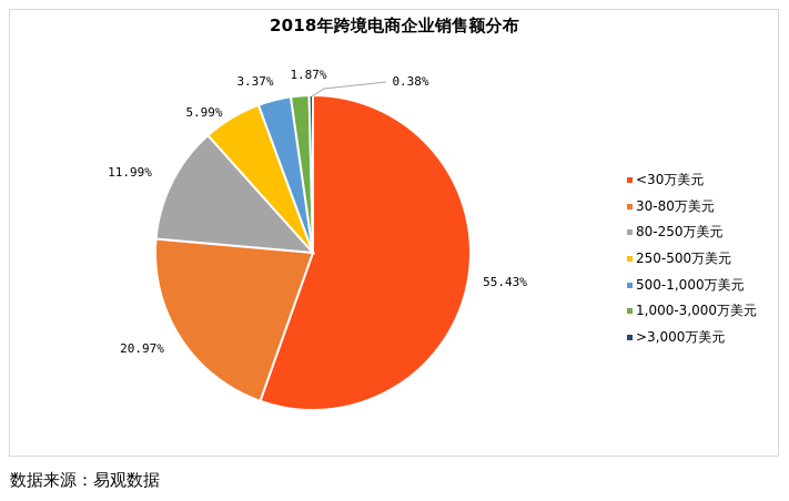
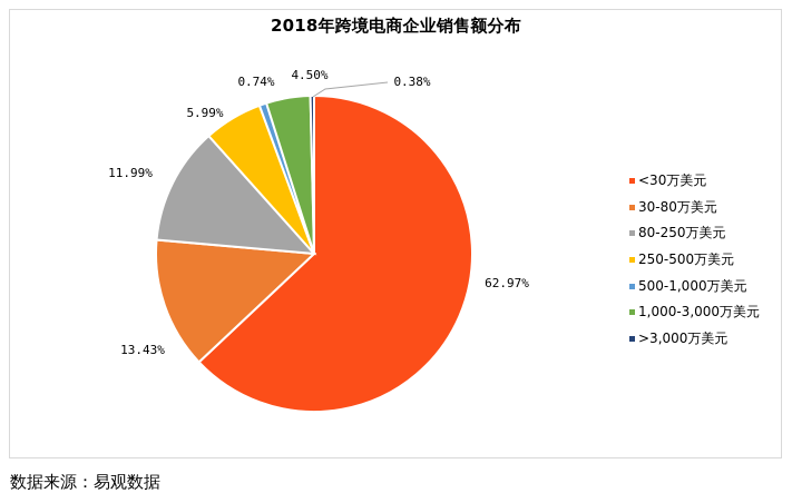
<30万美元: 55.43% -> 62.97%
30-80万美元: 20.97% -> 13.43%
500-1,000万美元: 3.37% -> 0.74%
1,000-3,000万美元: 1.87% -> 4.50%
